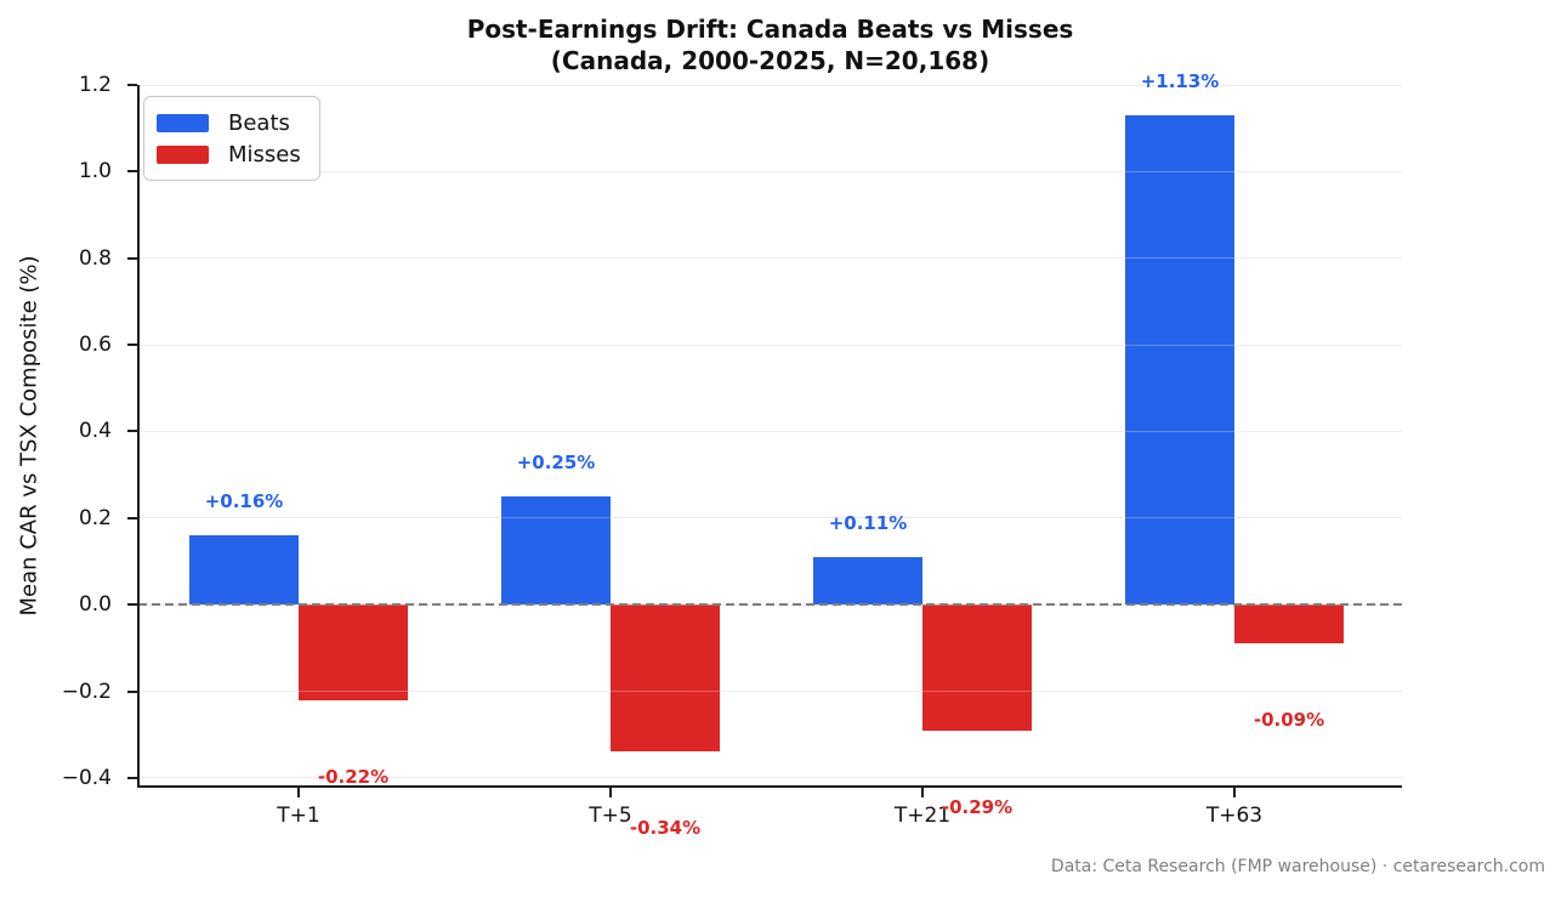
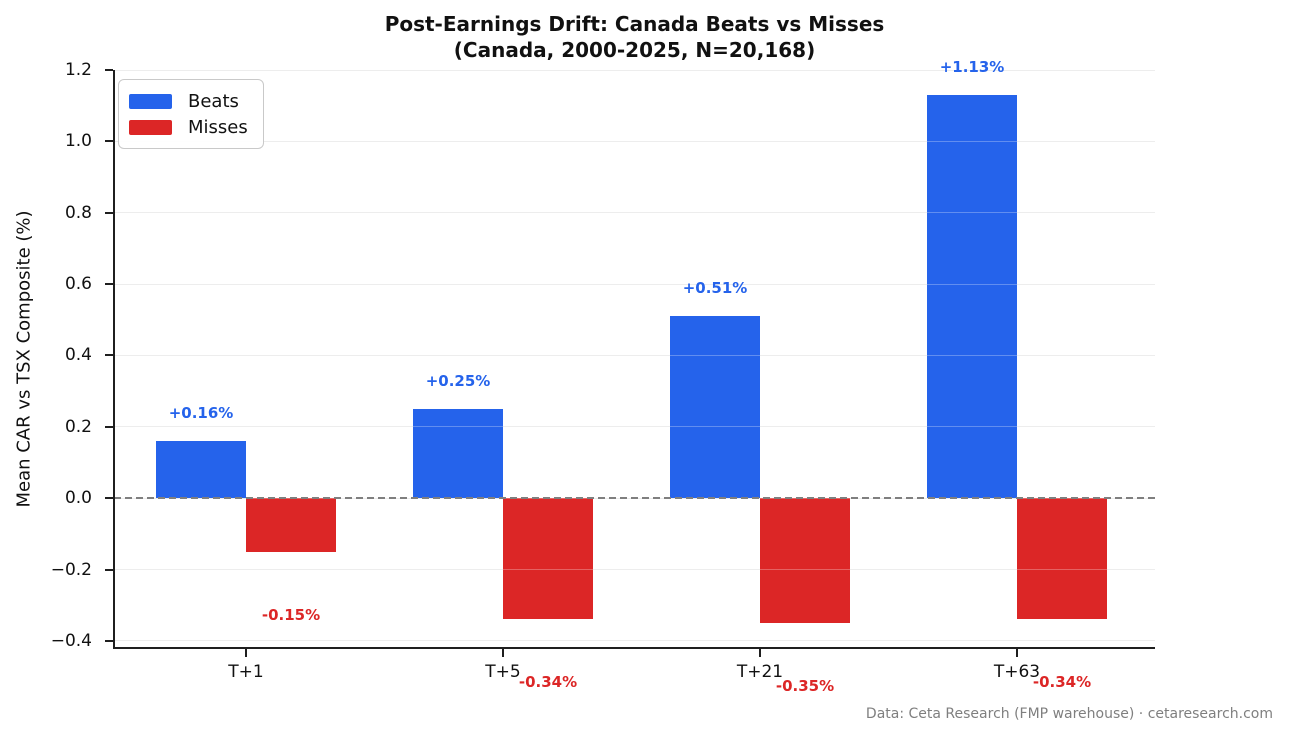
Misses/T+1: -0.22% -> -0.15%
Beats/T+21: +0.11% -> +0.51%
Misses/T+21: -0.29% -> -0.35%
Misses/T+63: -0.09% -> -0.34%
